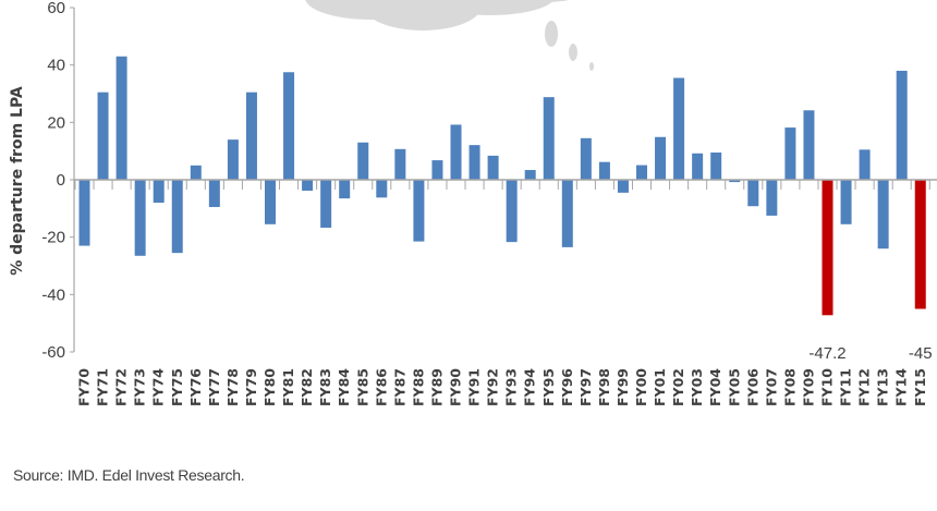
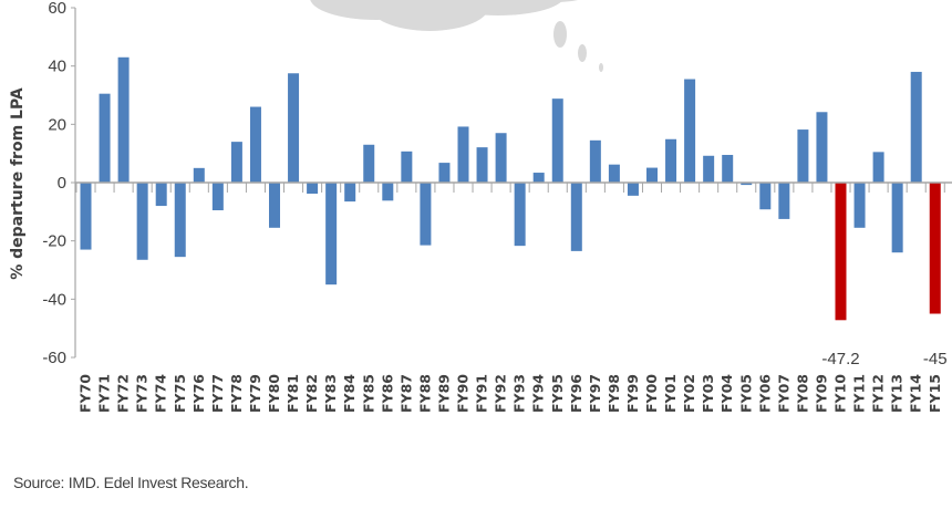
FY79: 30 -> 26
FY83: -17 -> -35
FY92: 8 -> 17
